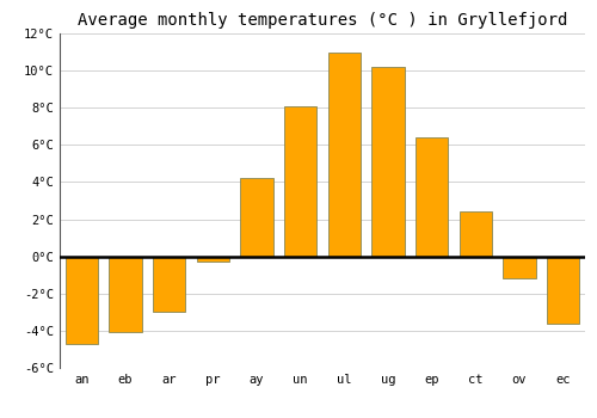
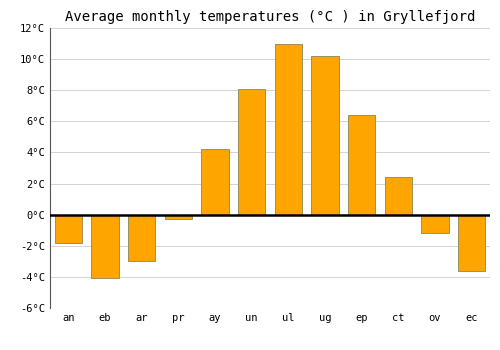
an: -4.7°C -> -1.8°C
